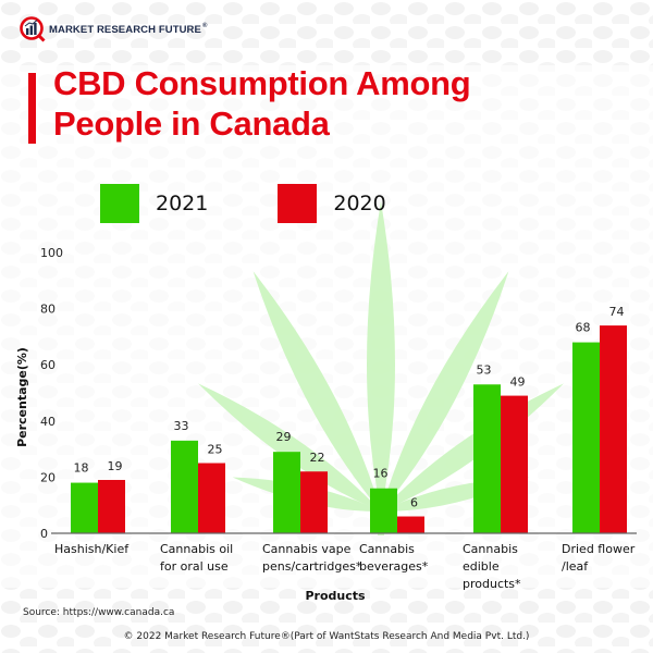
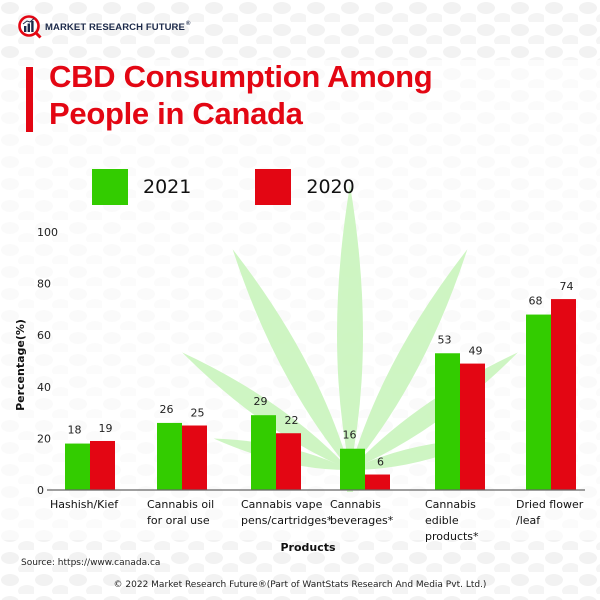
2021/Cannabis oil for oral use: 33 -> 26
